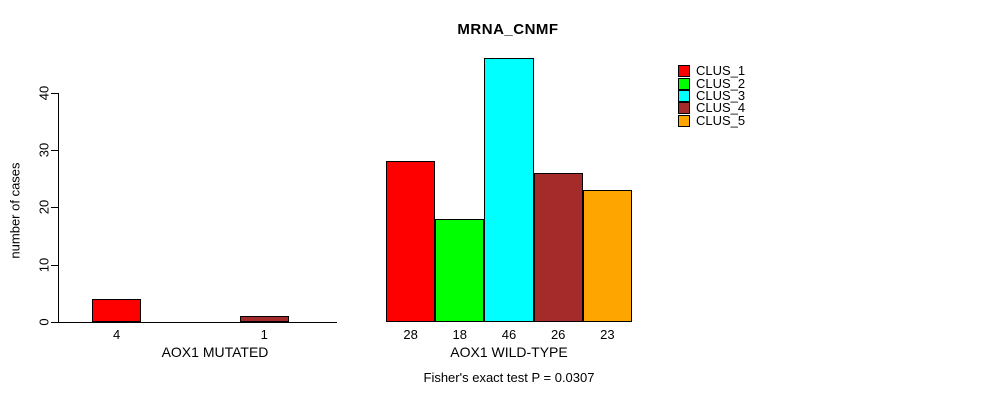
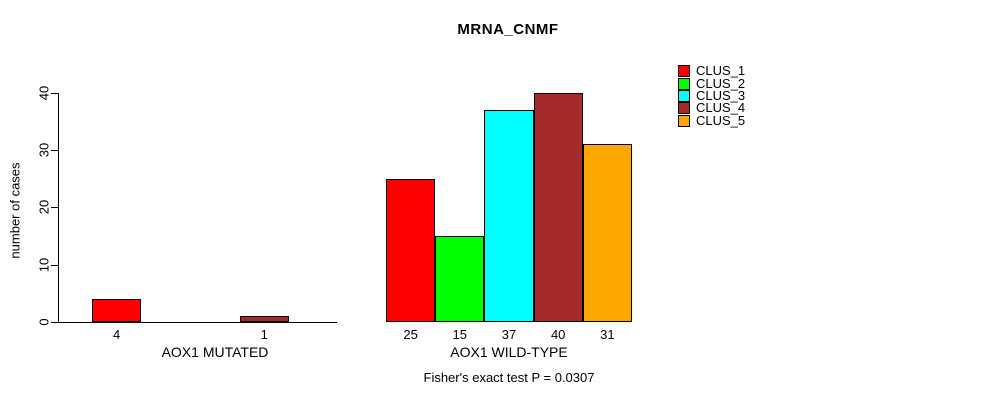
CLUS_1/AOX1 WILD-TYPE: 28 -> 25
CLUS_2/AOX1 WILD-TYPE: 18 -> 15
CLUS_3/AOX1 WILD-TYPE: 46 -> 37
CLUS_4/AOX1 WILD-TYPE: 26 -> 40
CLUS_5/AOX1 WILD-TYPE: 23 -> 31
